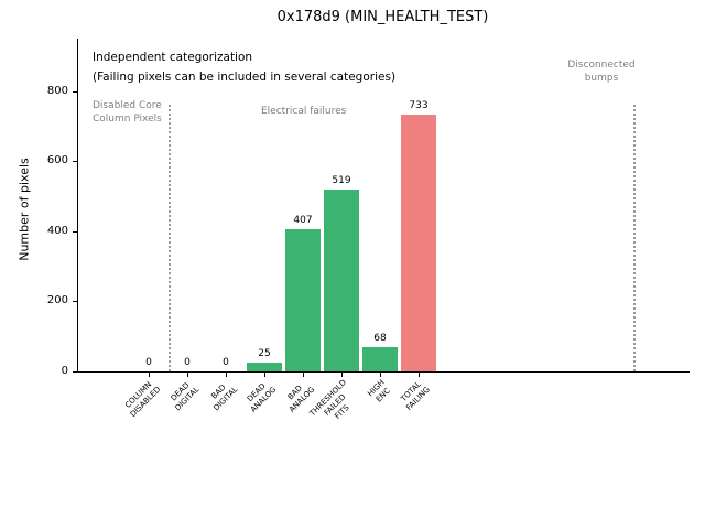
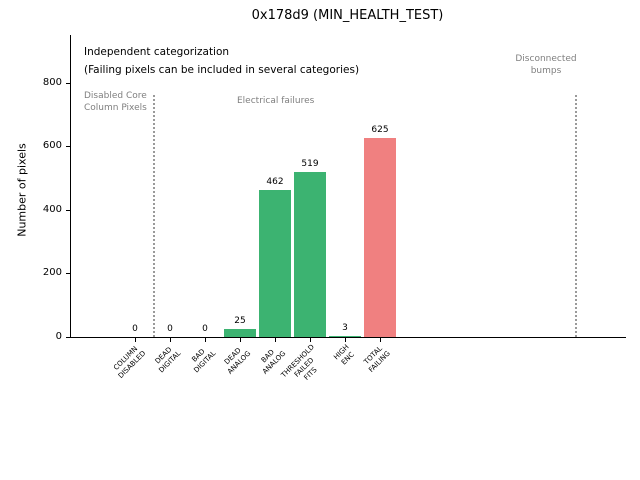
BAD ANALOG: 407 -> 462
HIGH ENC: 68 -> 3
TOTAL FAILING: 733 -> 625
